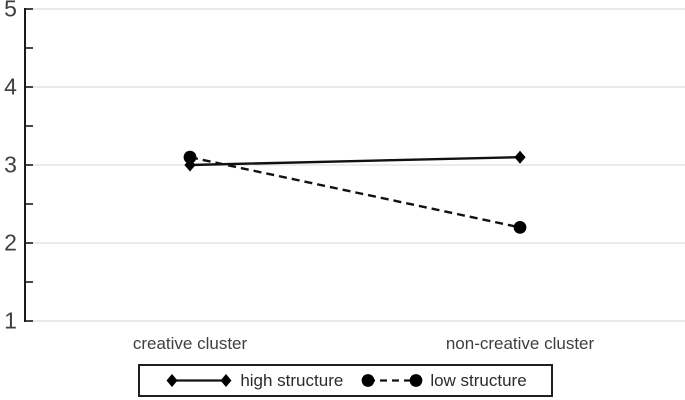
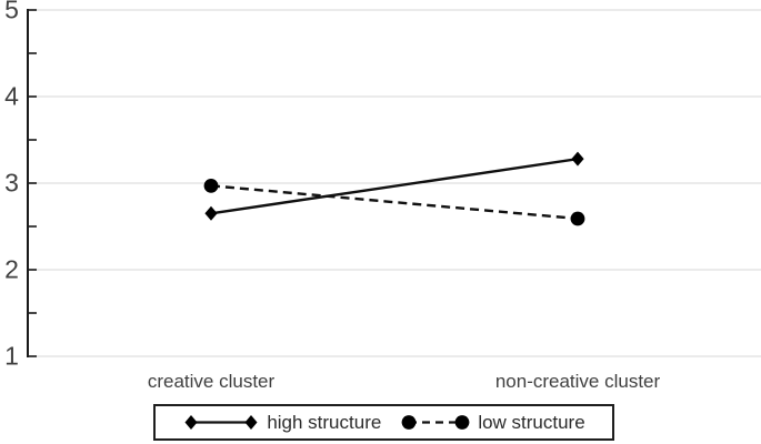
high structure/creative cluster: 3.0 -> 2.6
low structure/creative cluster: 3.1 -> 3.0
high structure/non-creative cluster: 3.1 -> 3.3
low structure/non-creative cluster: 2.2 -> 2.6
